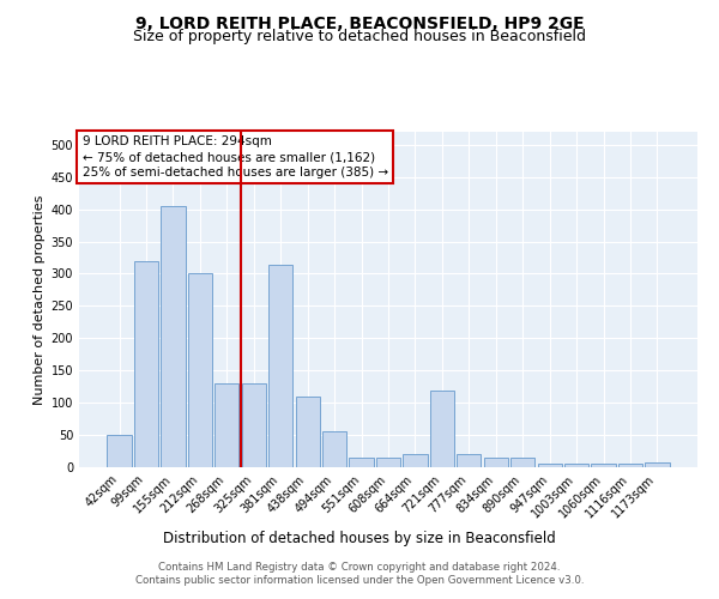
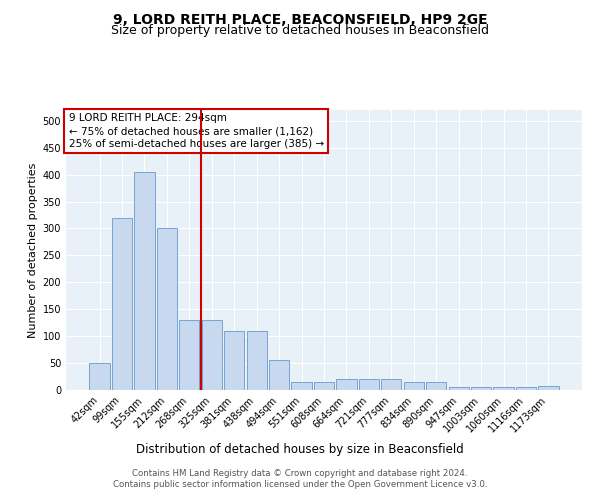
381sqm: 314 -> 110
721sqm: 118 -> 20
